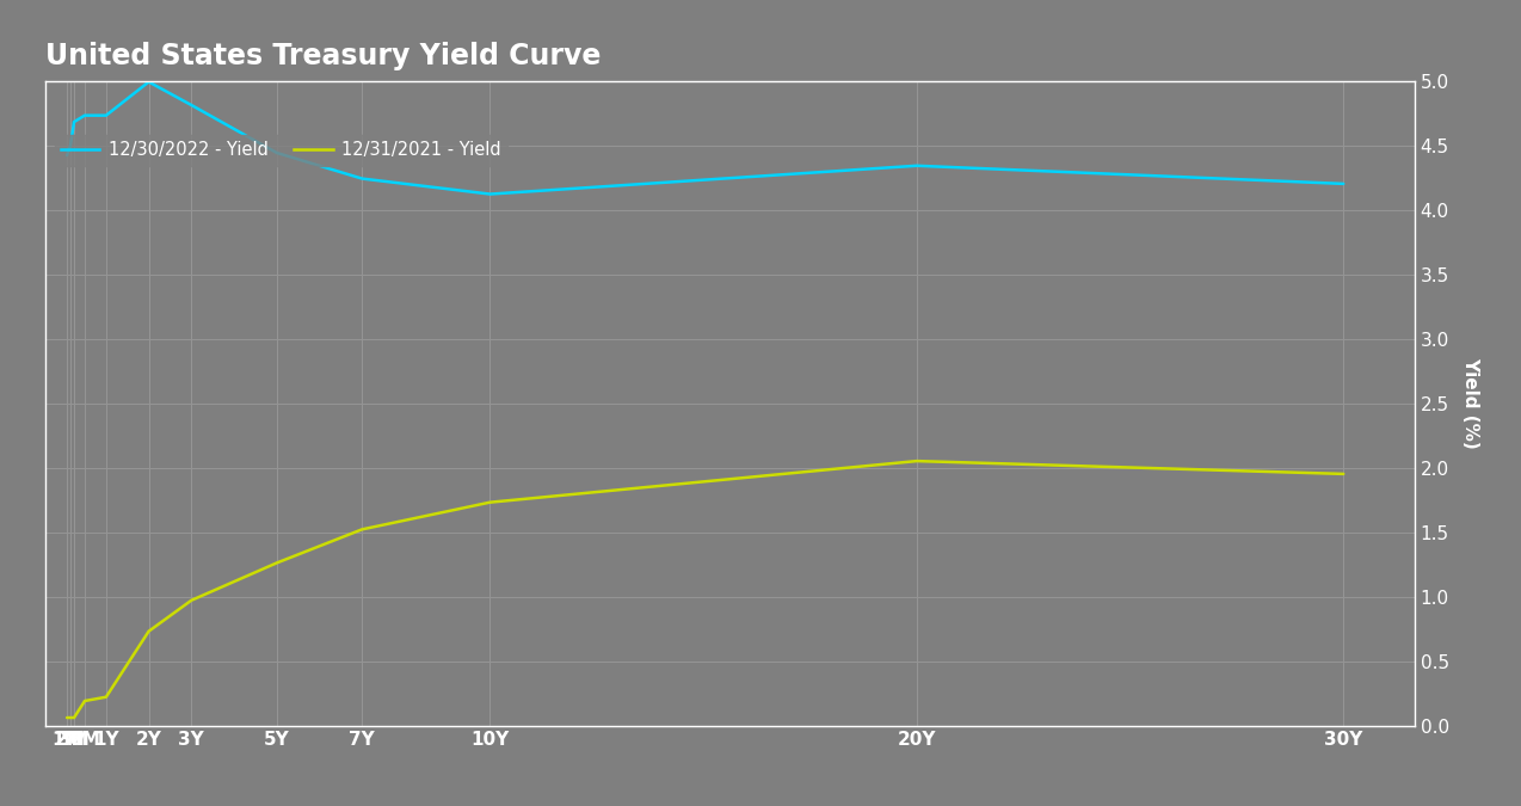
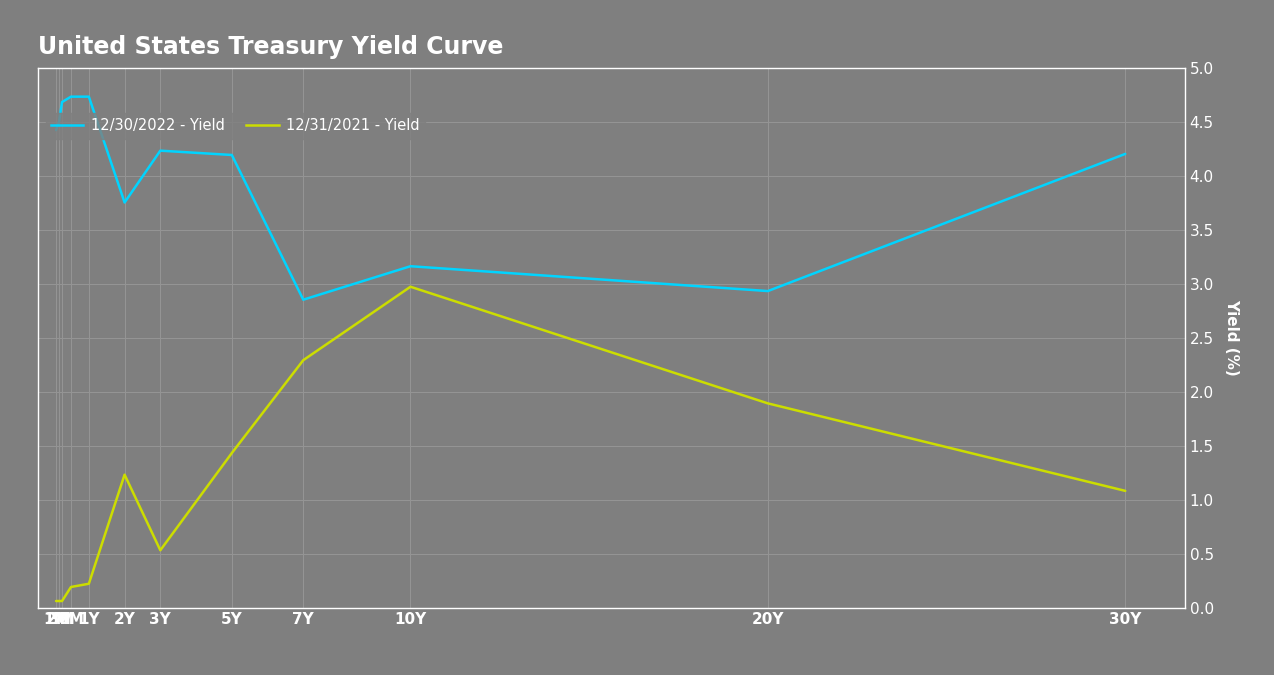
12/30/2022 - Yield/2Y: 4.99 -> 3.75
12/31/2021 - Yield/2Y: 0.73 -> 1.23
12/30/2022 - Yield/3Y: 4.81 -> 4.23
12/31/2021 - Yield/3Y: 0.97 -> 0.53
12/30/2022 - Yield/5Y: 4.44 -> 4.19
12/31/2021 - Yield/5Y: 1.26 -> 1.43
12/30/2022 - Yield/7Y: 4.24 -> 2.85
12/31/2021 - Yield/7Y: 1.52 -> 2.29
12/30/2022 - Yield/10Y: 4.12 -> 3.16
12/31/2021 - Yield/10Y: 1.73 -> 2.97
12/30/2022 - Yield/20Y: 4.34 -> 2.93
12/31/2021 - Yield/20Y: 2.05 -> 1.89
12/31/2021 - Yield/30Y: 1.95 -> 1.08
